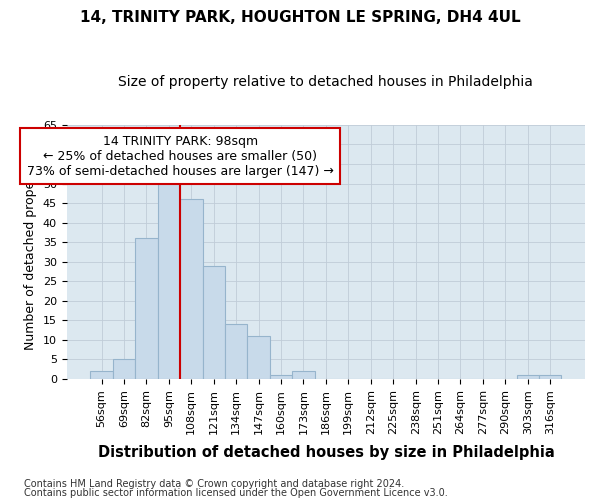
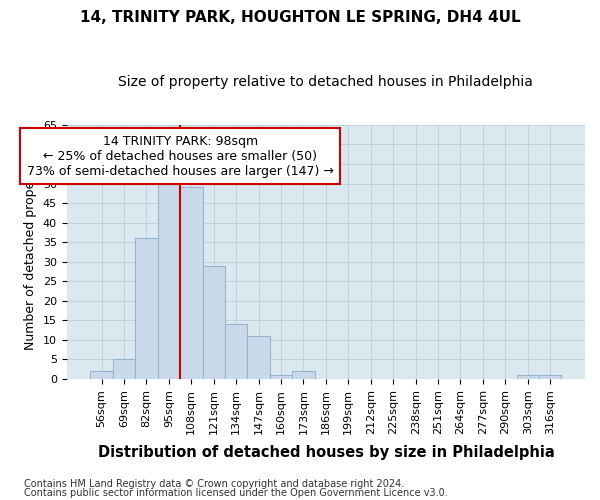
108sqm: 46 -> 49
